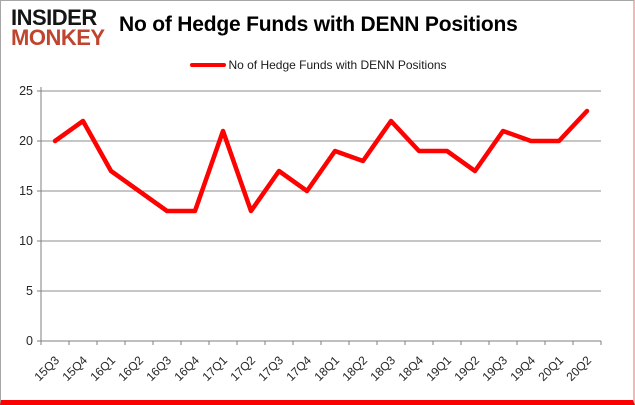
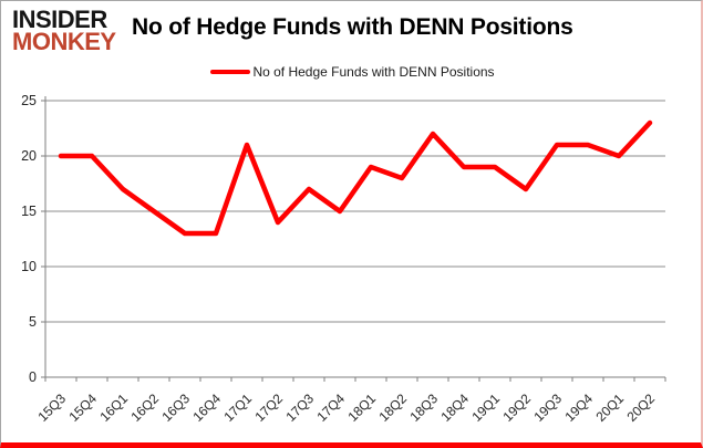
15Q4: 22 -> 20
17Q2: 13 -> 14
19Q4: 20 -> 21
